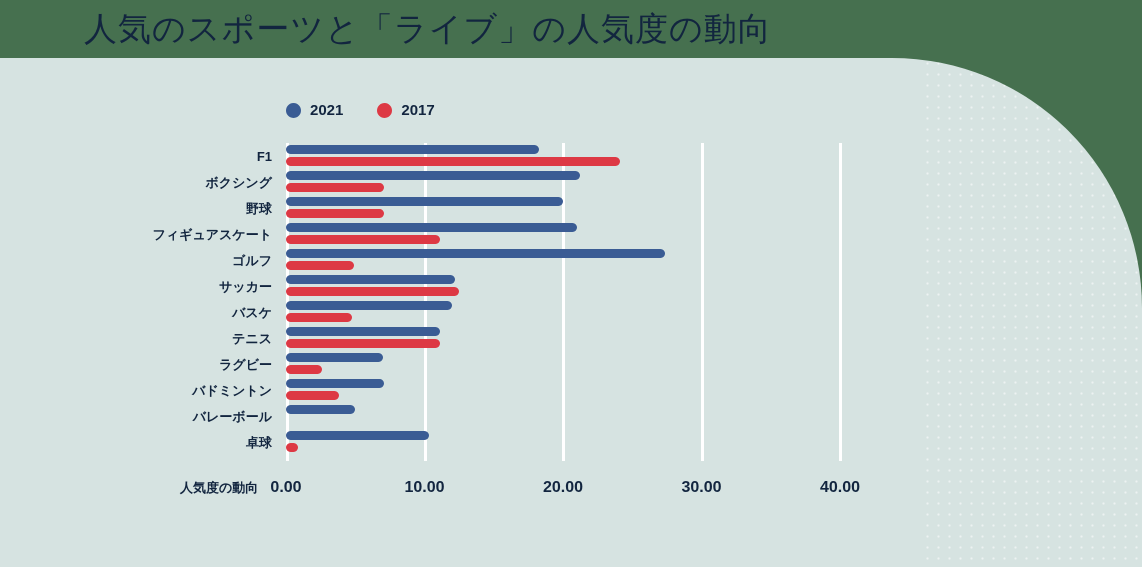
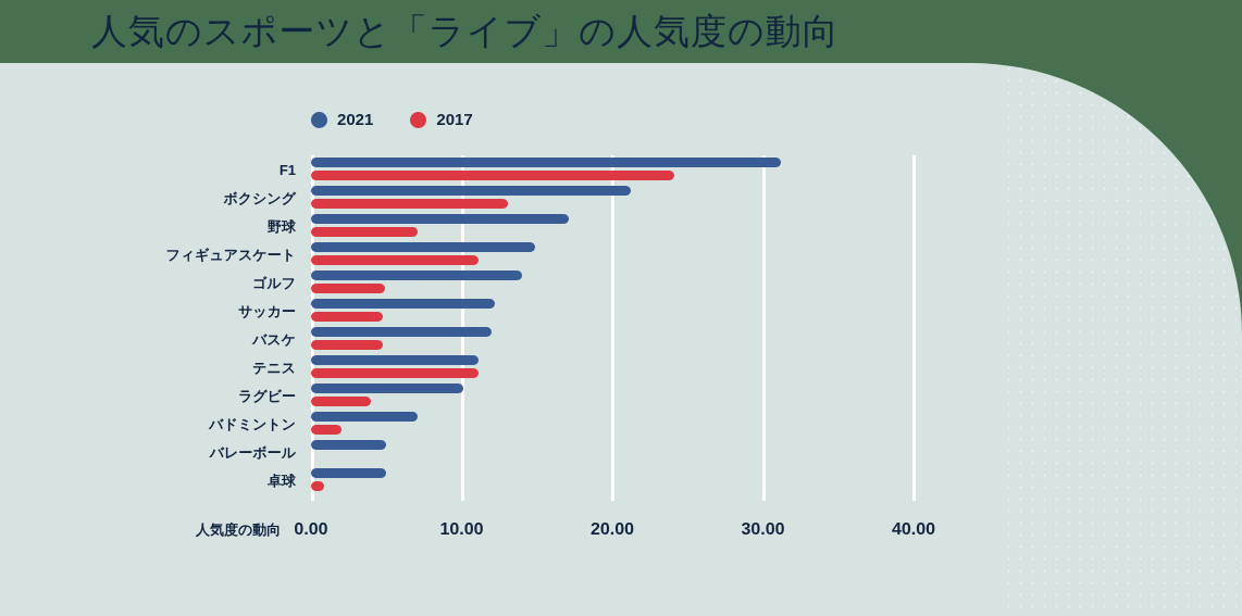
2021/F1: 18.3 -> 31.2
2017/ボクシング: 7.1 -> 13.1
2021/野球: 20.0 -> 17.1
2021/フィギュアスケート: 21.0 -> 14.9
2021/ゴルフ: 27.4 -> 14.0
2017/サッカー: 12.5 -> 4.8
2021/ラグビー: 7.0 -> 10.1
2017/ラグビー: 2.6 -> 4.0
2017/バドミントン: 3.8 -> 2.0
2021/卓球: 10.3 -> 5.0
